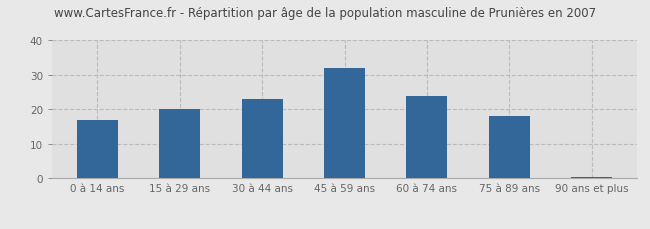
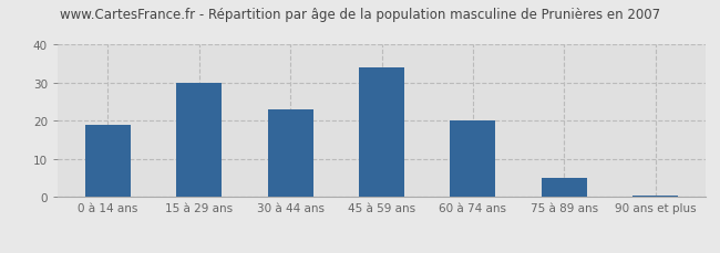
0 à 14 ans: 17.0 -> 19.0
15 à 29 ans: 20.0 -> 30.0
45 à 59 ans: 32.0 -> 34.0
60 à 74 ans: 24.0 -> 20.0
75 à 89 ans: 18.0 -> 5.0
